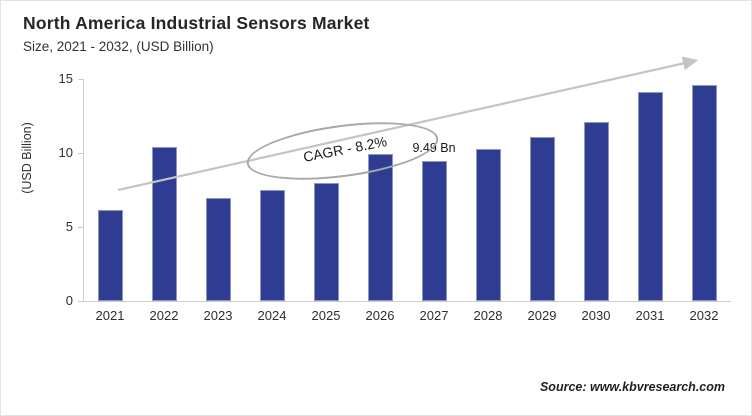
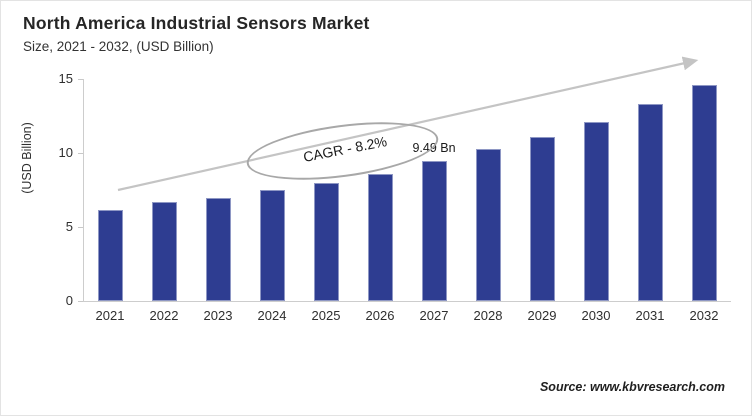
2022: 10.4 -> 6.7
2026: 9.9 -> 8.6
2031: 14.1 -> 13.3
